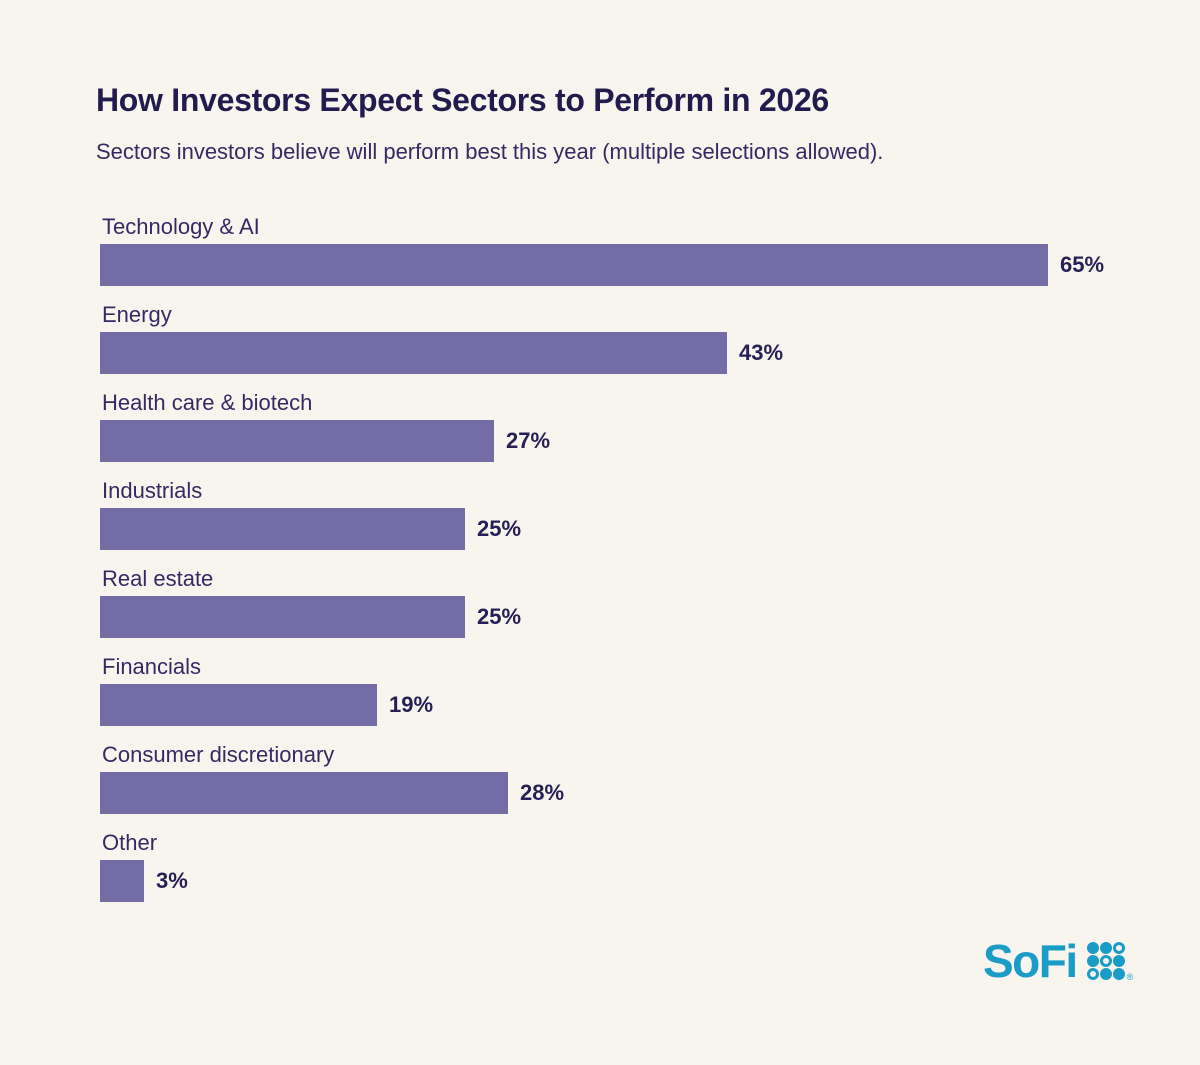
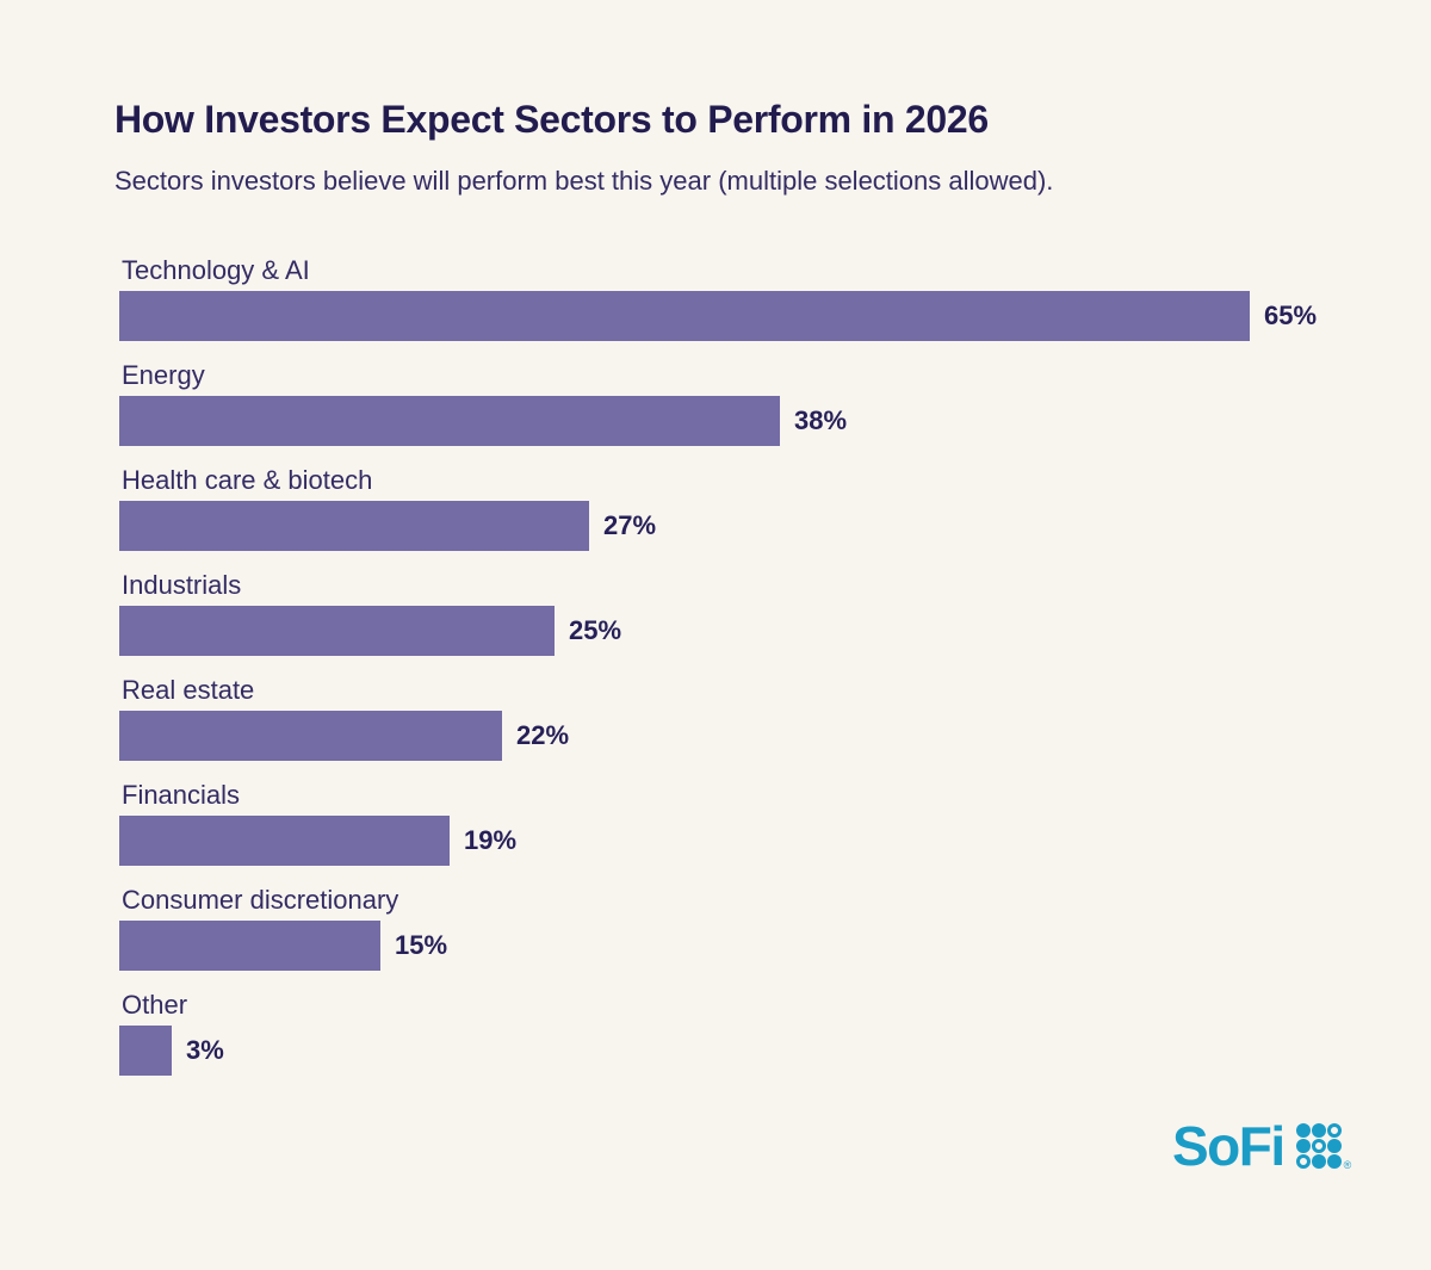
Energy: 43% -> 38%
Real estate: 25% -> 22%
Consumer discretionary: 28% -> 15%
